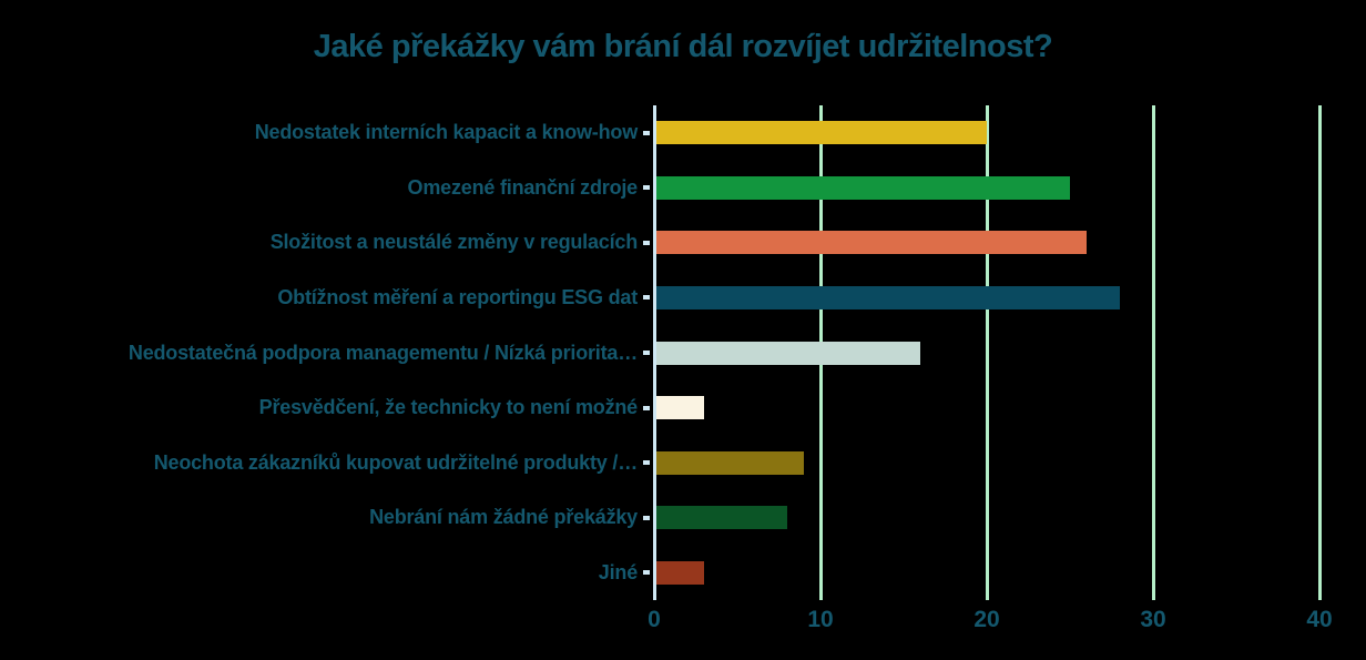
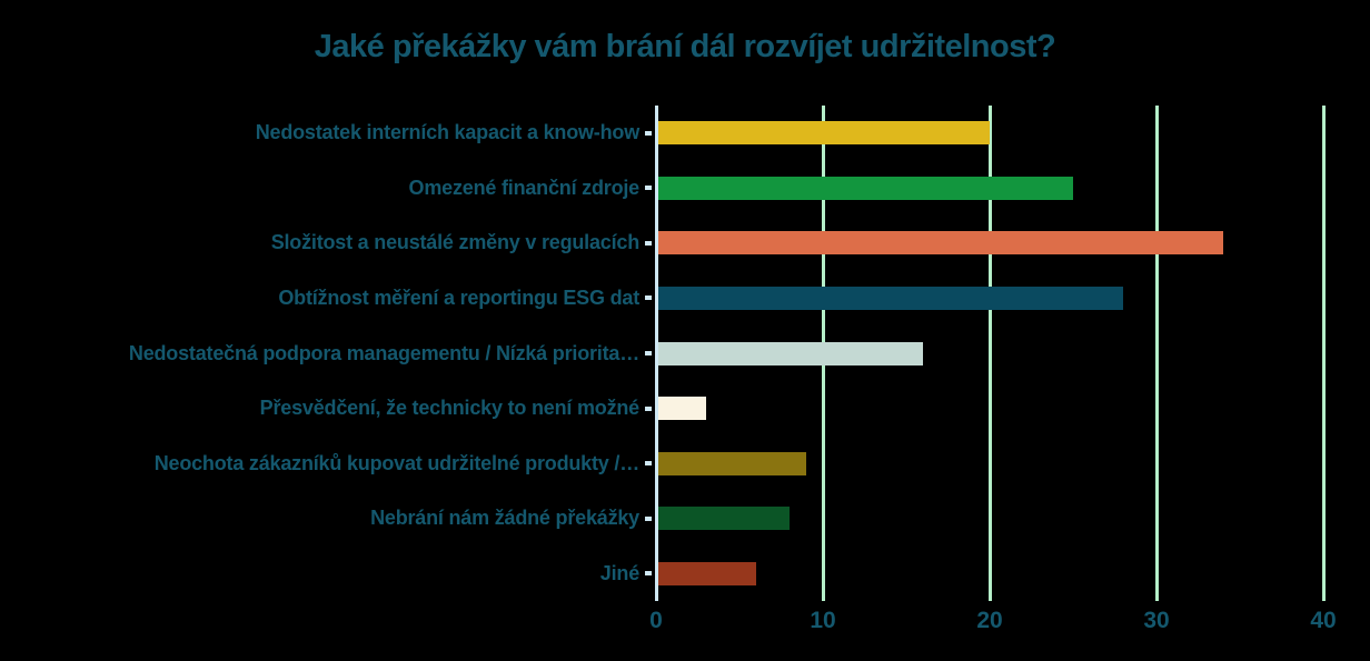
Složitost a neustálé změny v regulacích: 26 -> 34
Jiné: 3 -> 6
